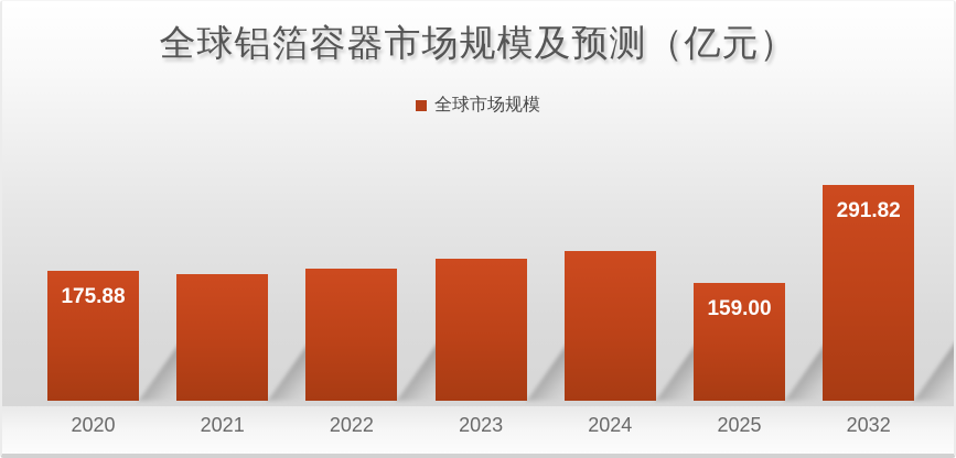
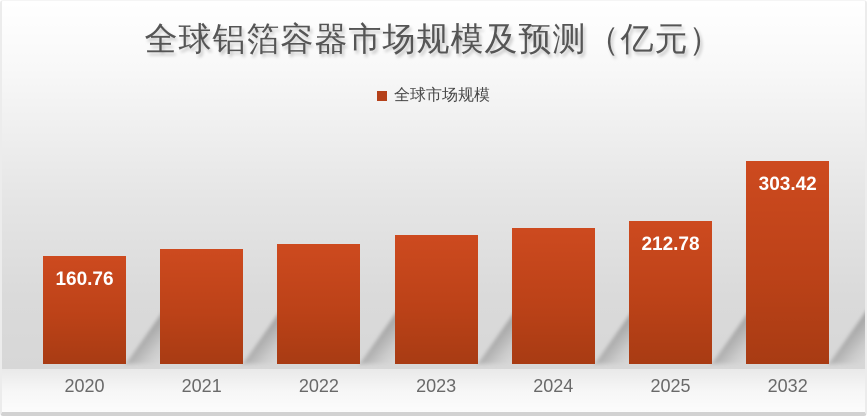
2020: 175.88 -> 160.76
2025: 159.00 -> 212.78
2032: 291.82 -> 303.42
